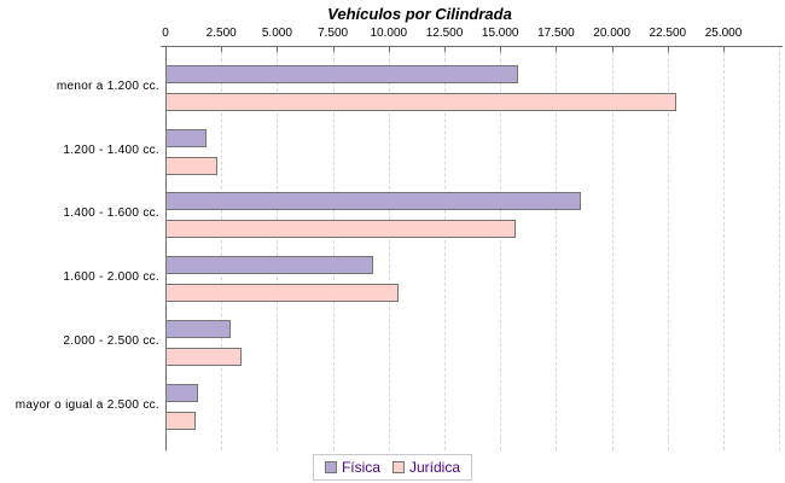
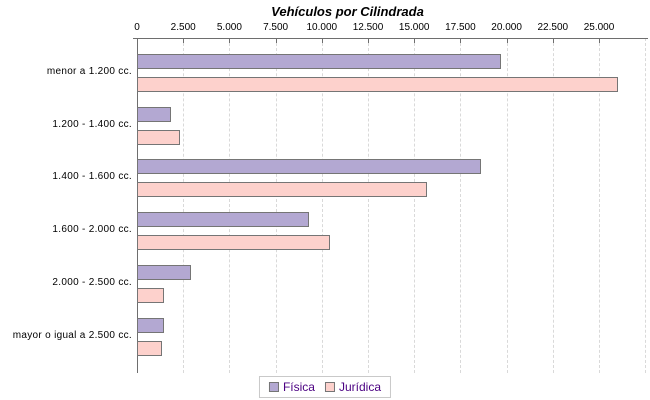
Física/menor a 1.200 cc.: 15800 -> 19700
Jurídica/menor a 1.200 cc.: 22900 -> 26000
Jurídica/2.000 - 2.500 cc.: 3400 -> 1500
